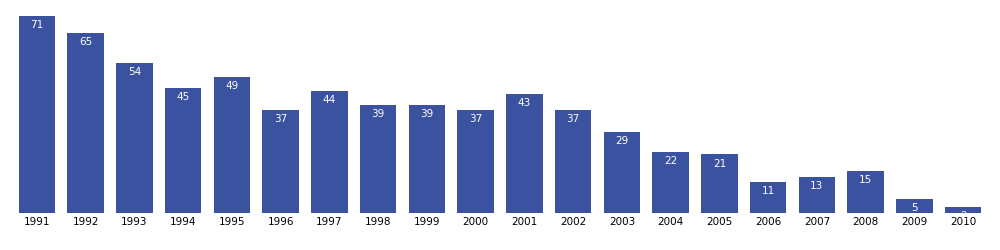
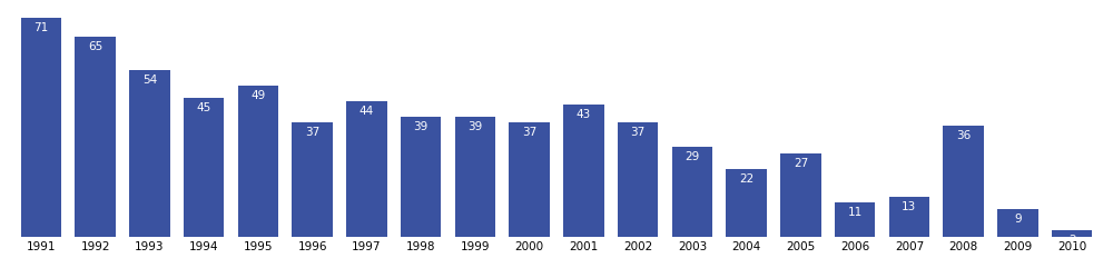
2005: 21 -> 27
2008: 15 -> 36
2009: 5 -> 9
